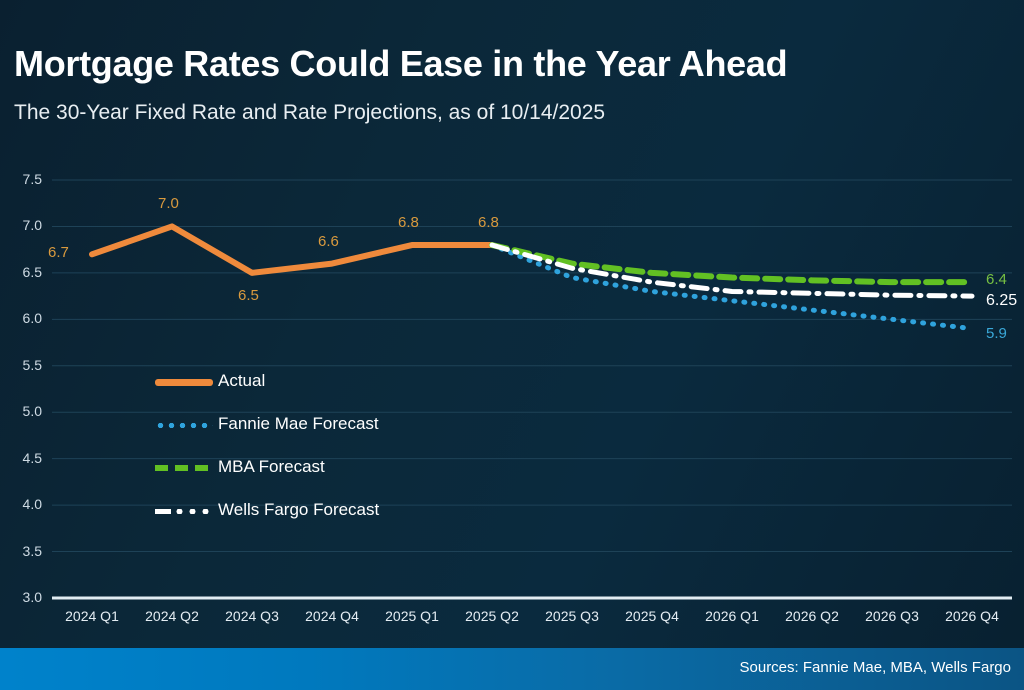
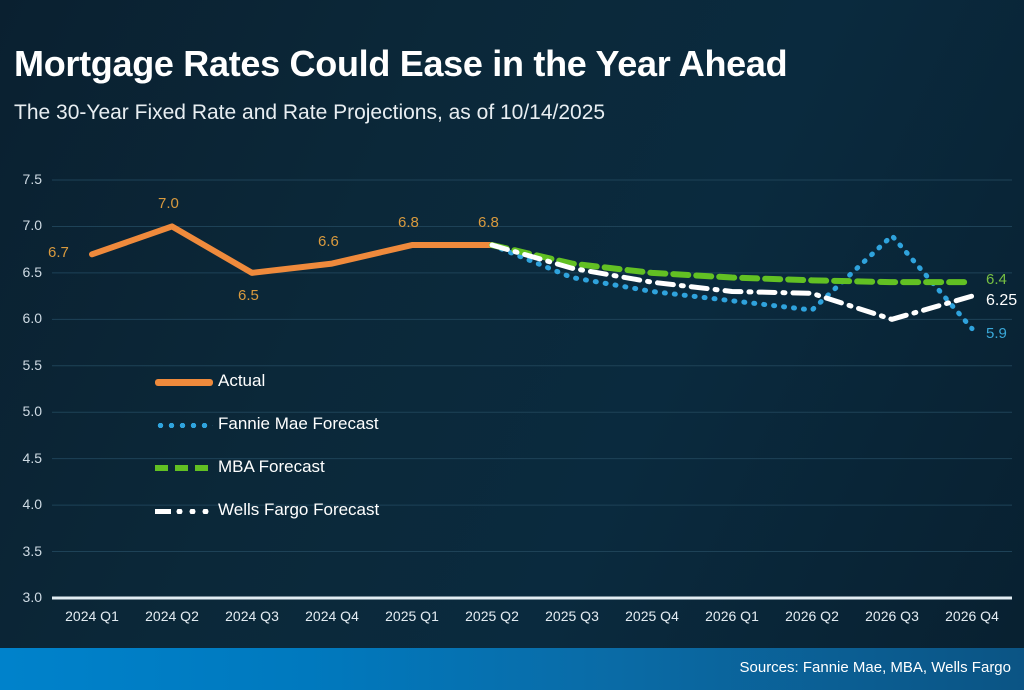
Fannie Mae Forecast/2026 Q3: 6.0 -> 6.9
Wells Fargo Forecast/2026 Q3: 6.3 -> 6.0
